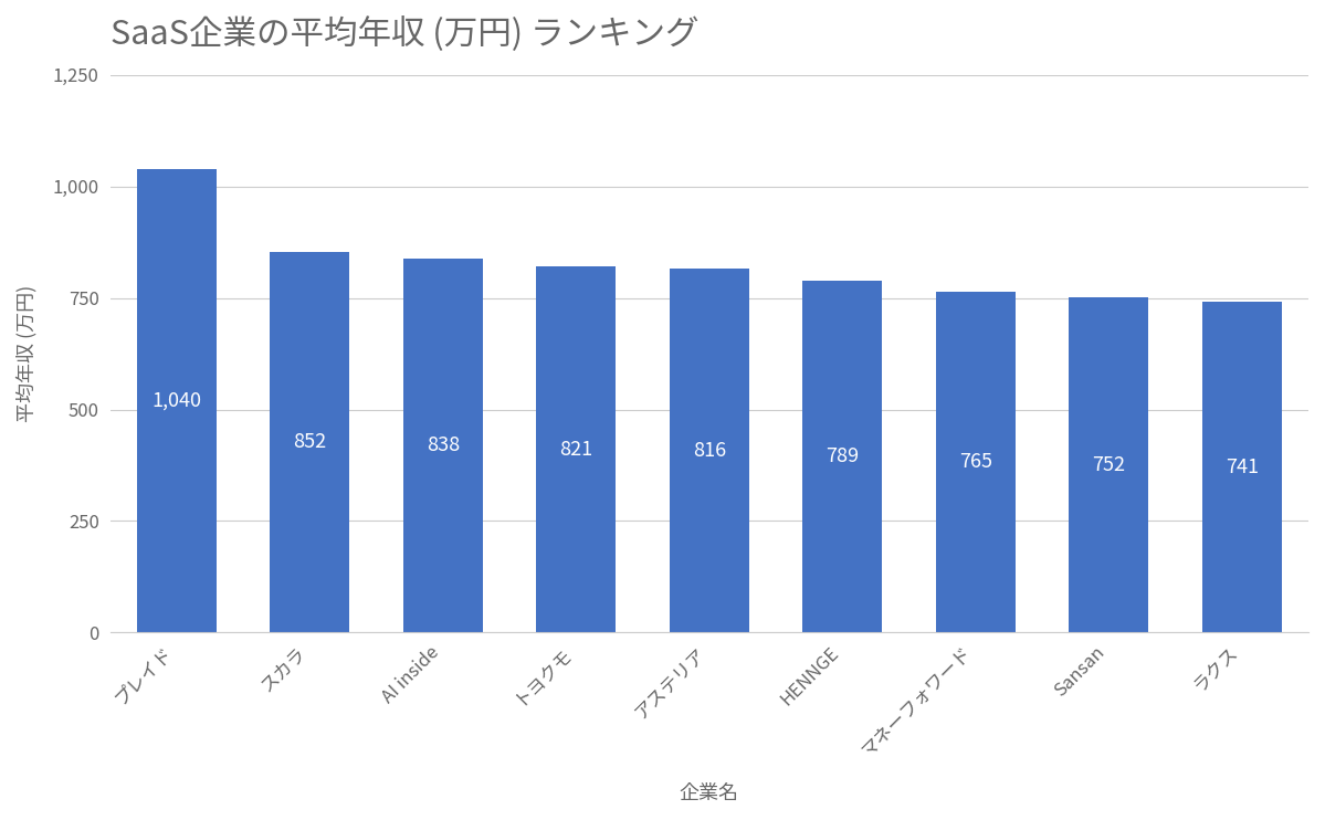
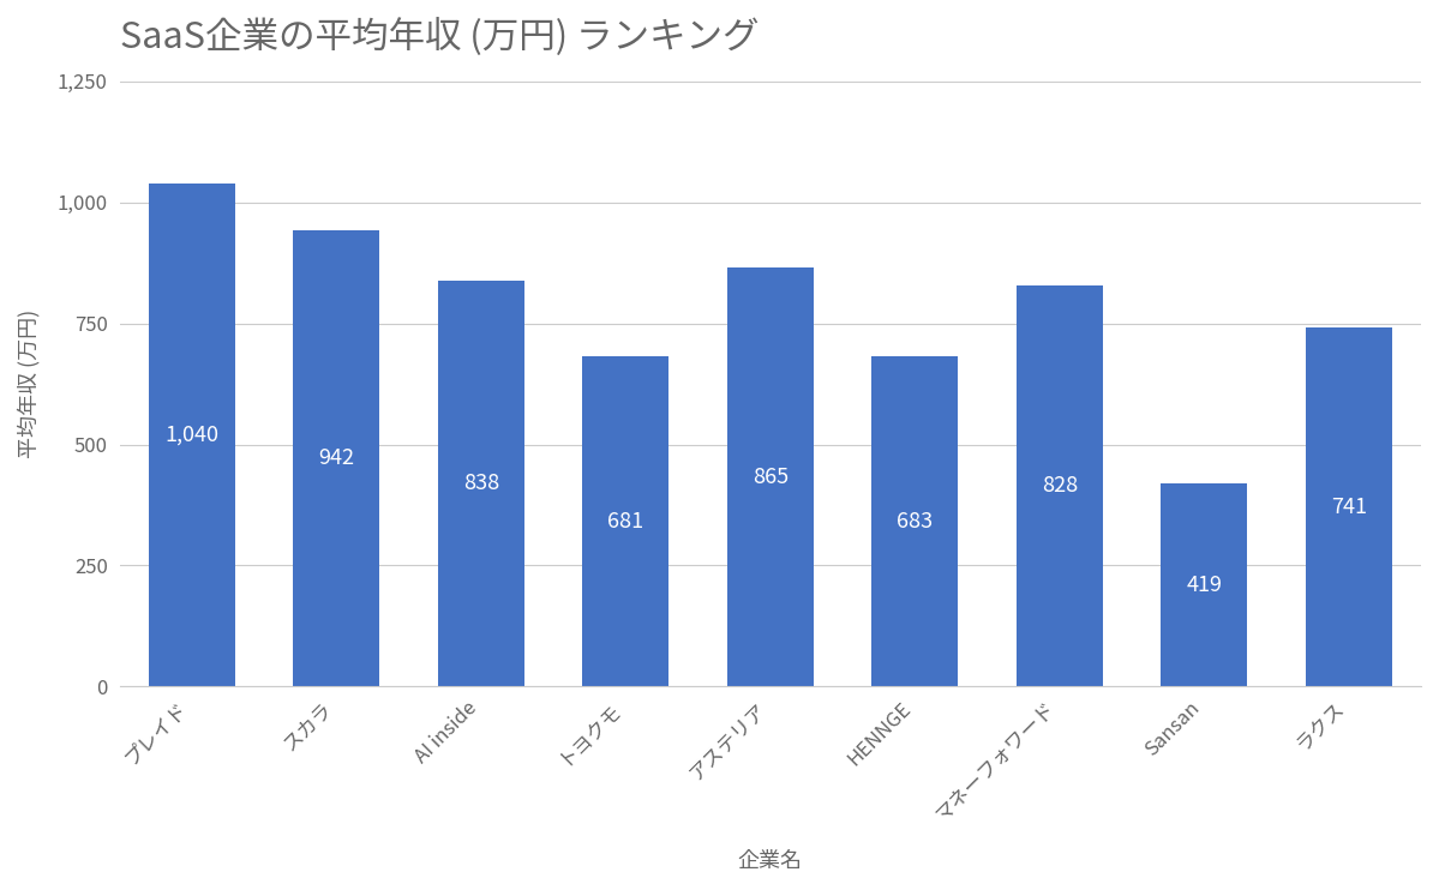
スカラ: 852 -> 942
トヨクモ: 821 -> 681
アステリア: 816 -> 865
HENNGE: 789 -> 683
マネーフォワード: 765 -> 828
Sansan: 752 -> 419
